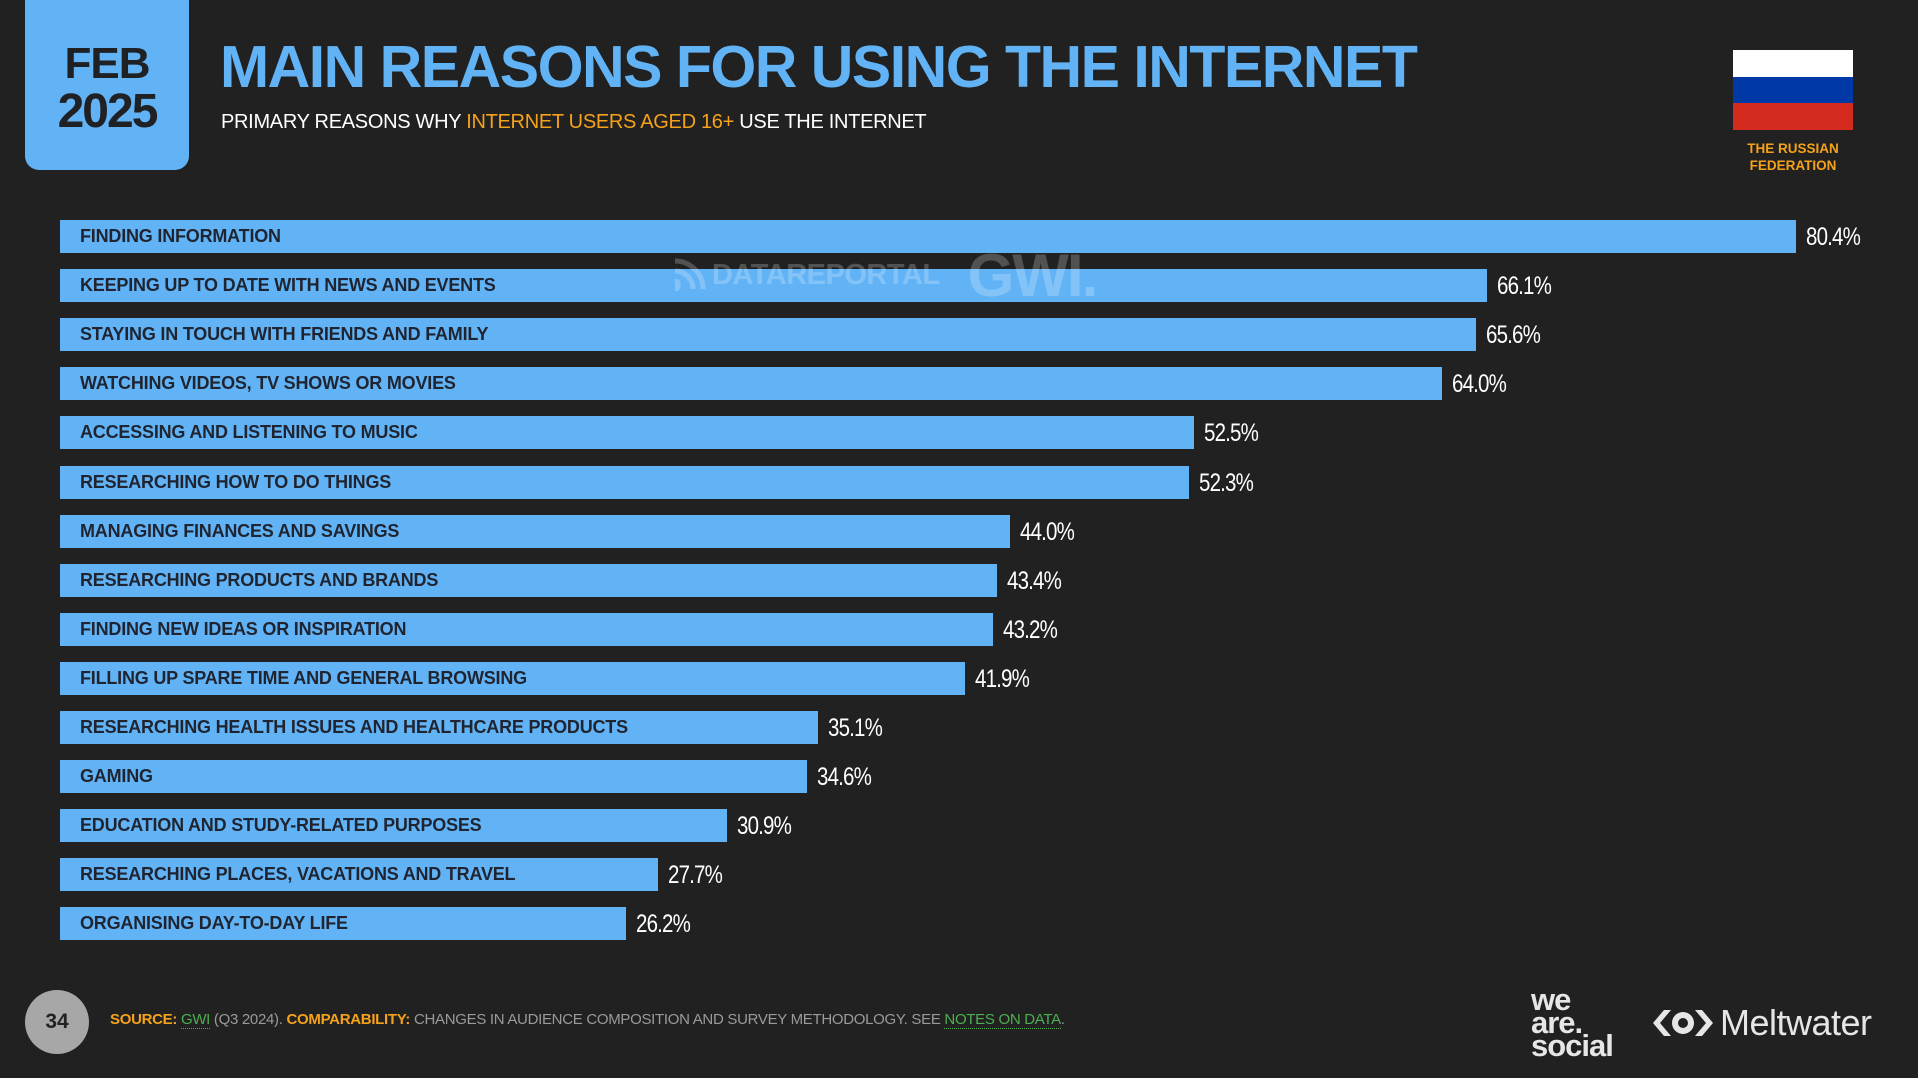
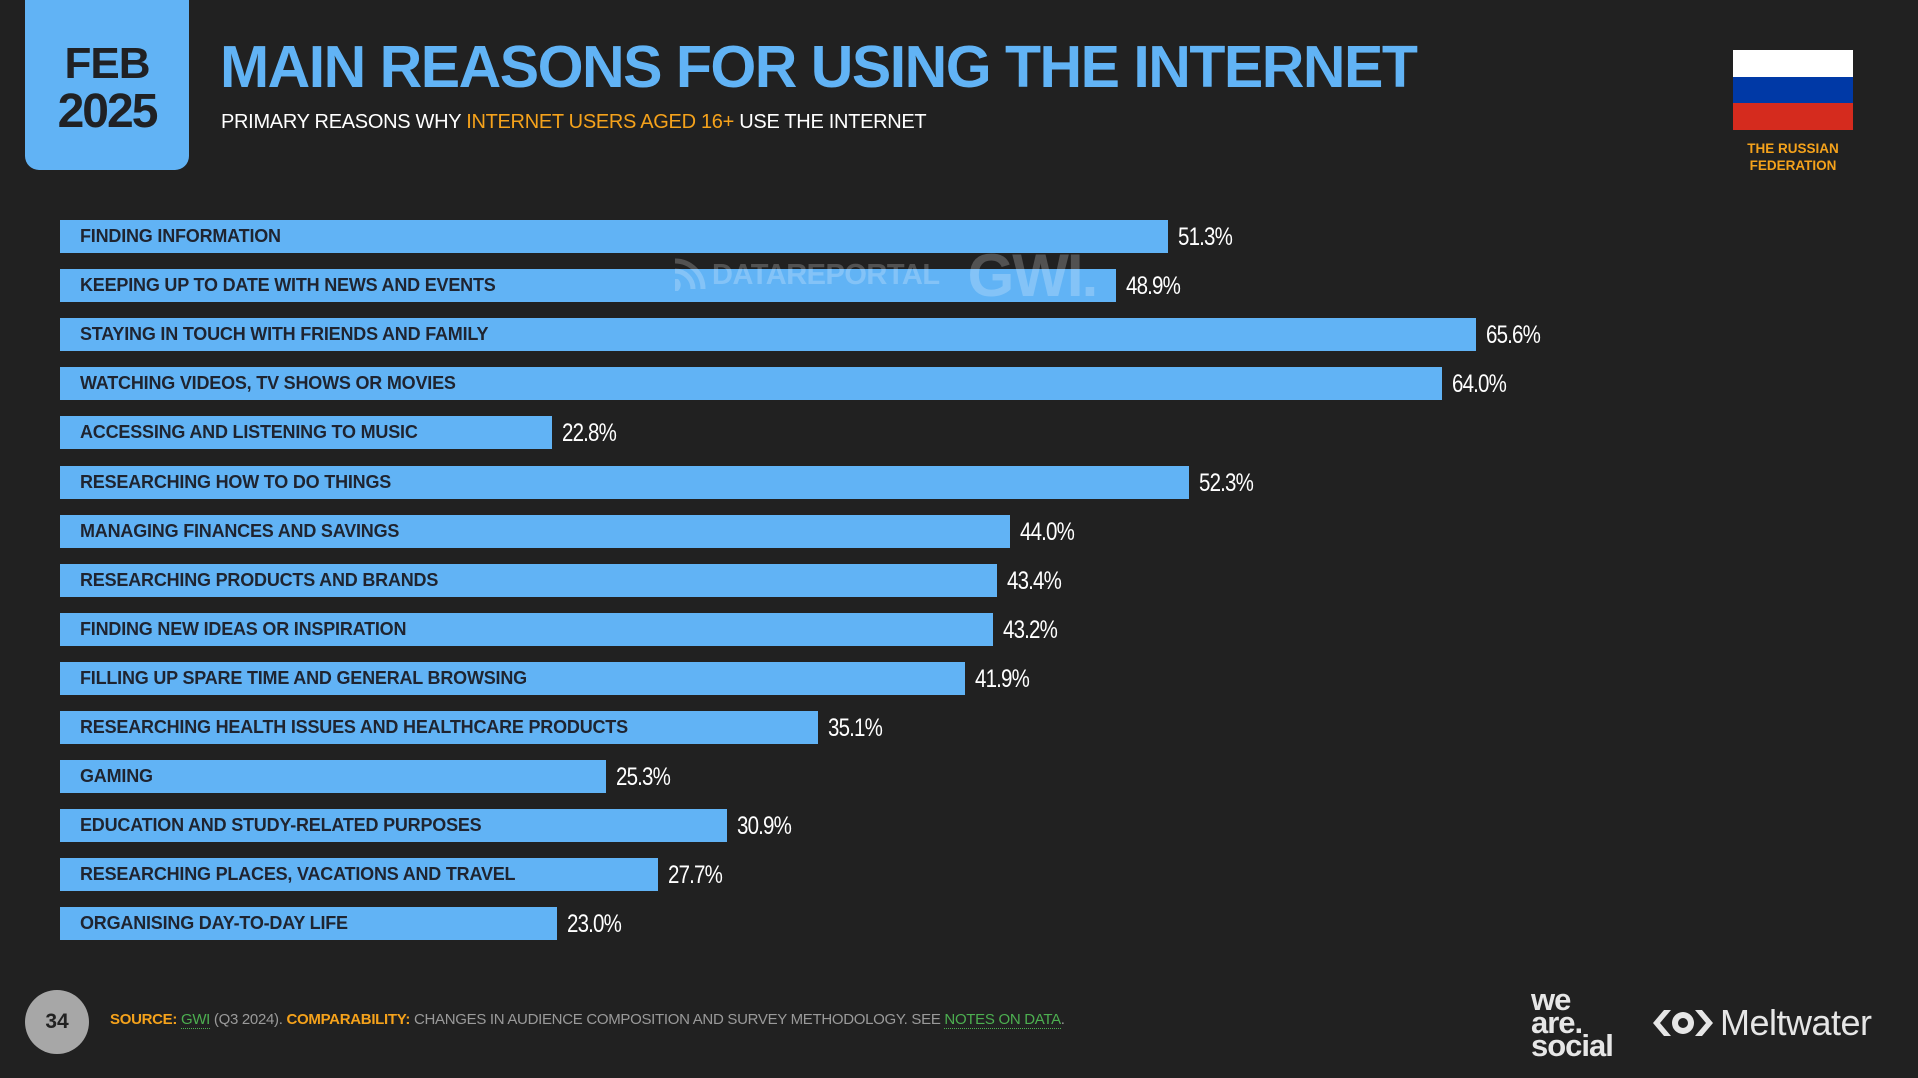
FINDING INFORMATION: 80.4% -> 51.3%
KEEPING UP TO DATE WITH NEWS AND EVENTS: 66.1% -> 48.9%
ACCESSING AND LISTENING TO MUSIC: 52.5% -> 22.8%
GAMING: 34.6% -> 25.3%
ORGANISING DAY-TO-DAY LIFE: 26.2% -> 23.0%
